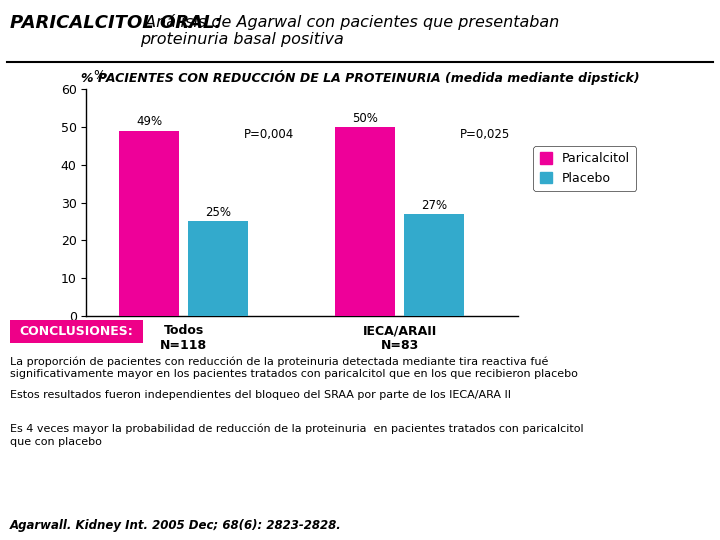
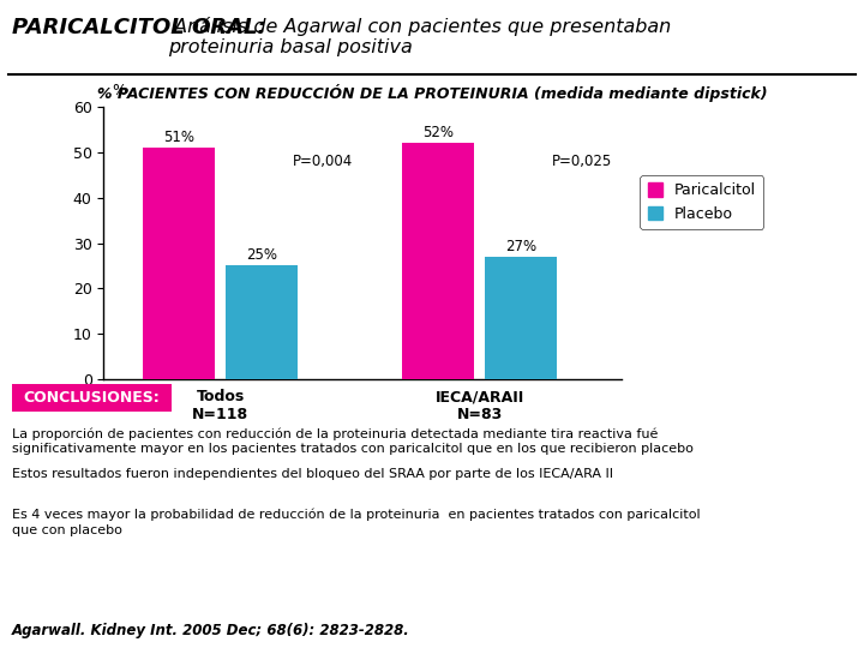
Paricalcitol/Todos N=118: 49% -> 51%
Paricalcitol/IECA/ARAII N=83: 50% -> 52%
